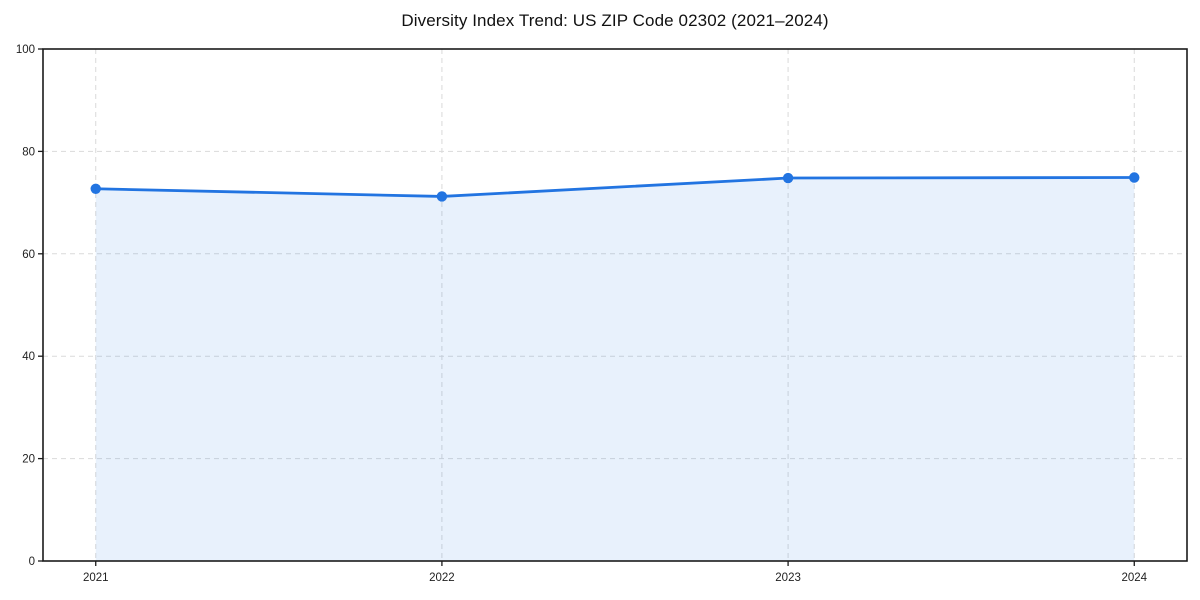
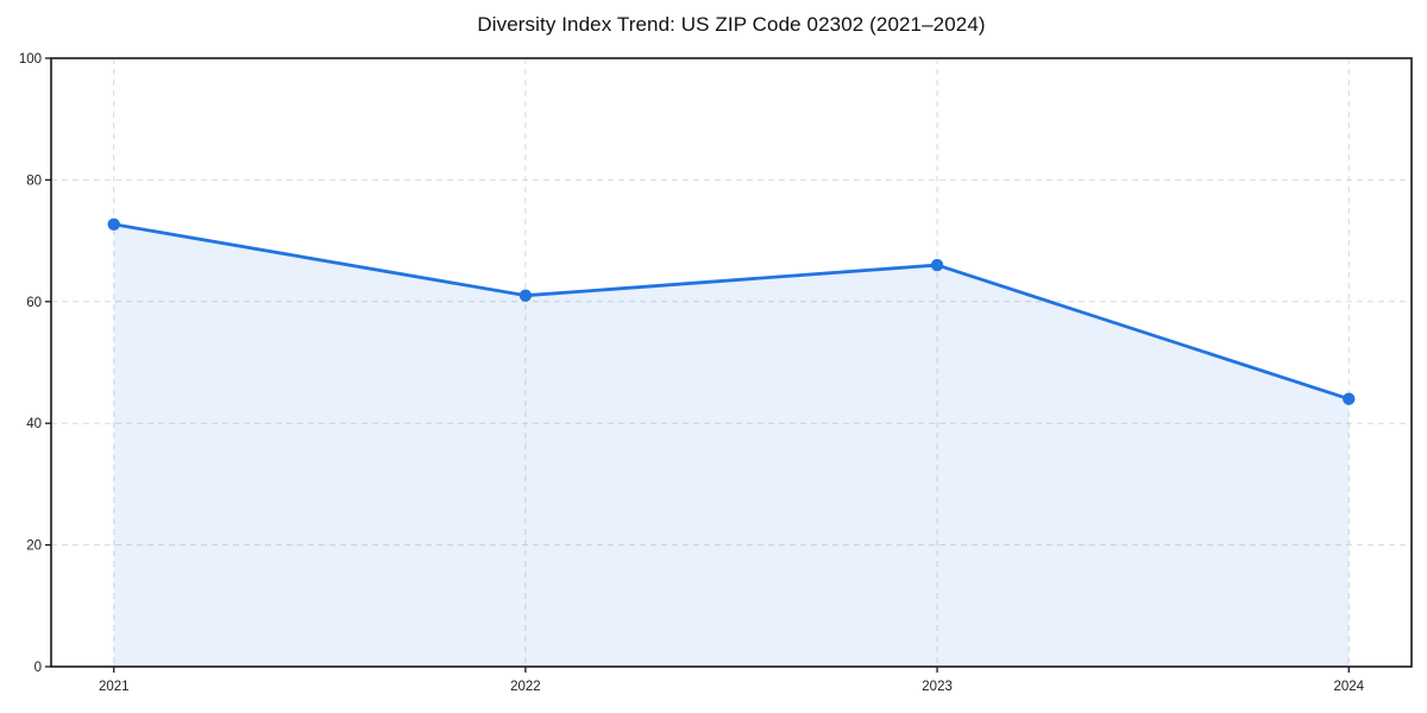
2022: 71 -> 61
2023: 75 -> 66
2024: 75 -> 44
